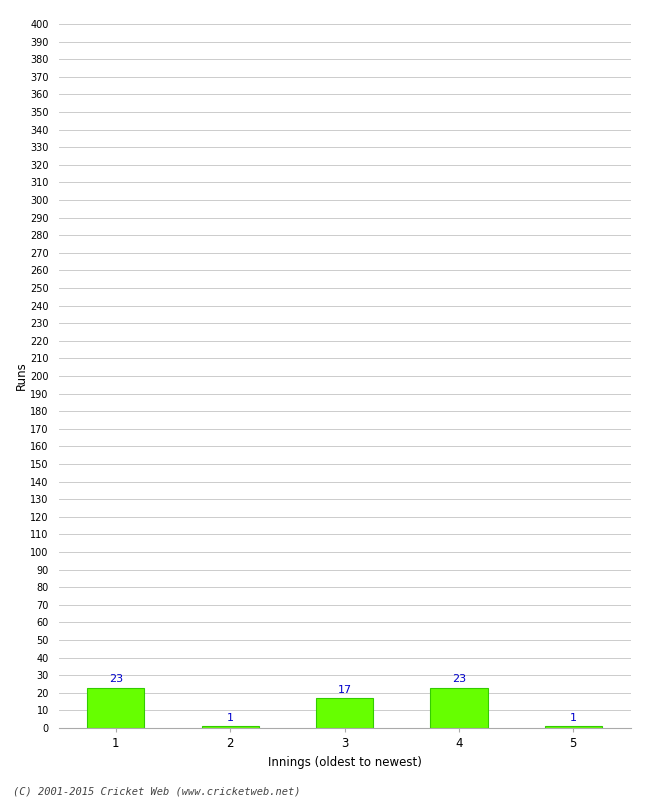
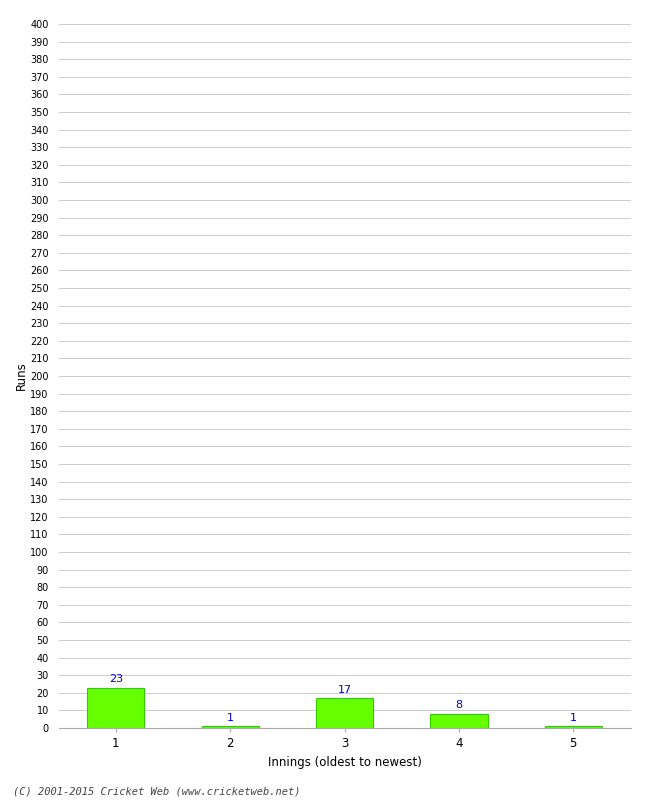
4: 23 -> 8
